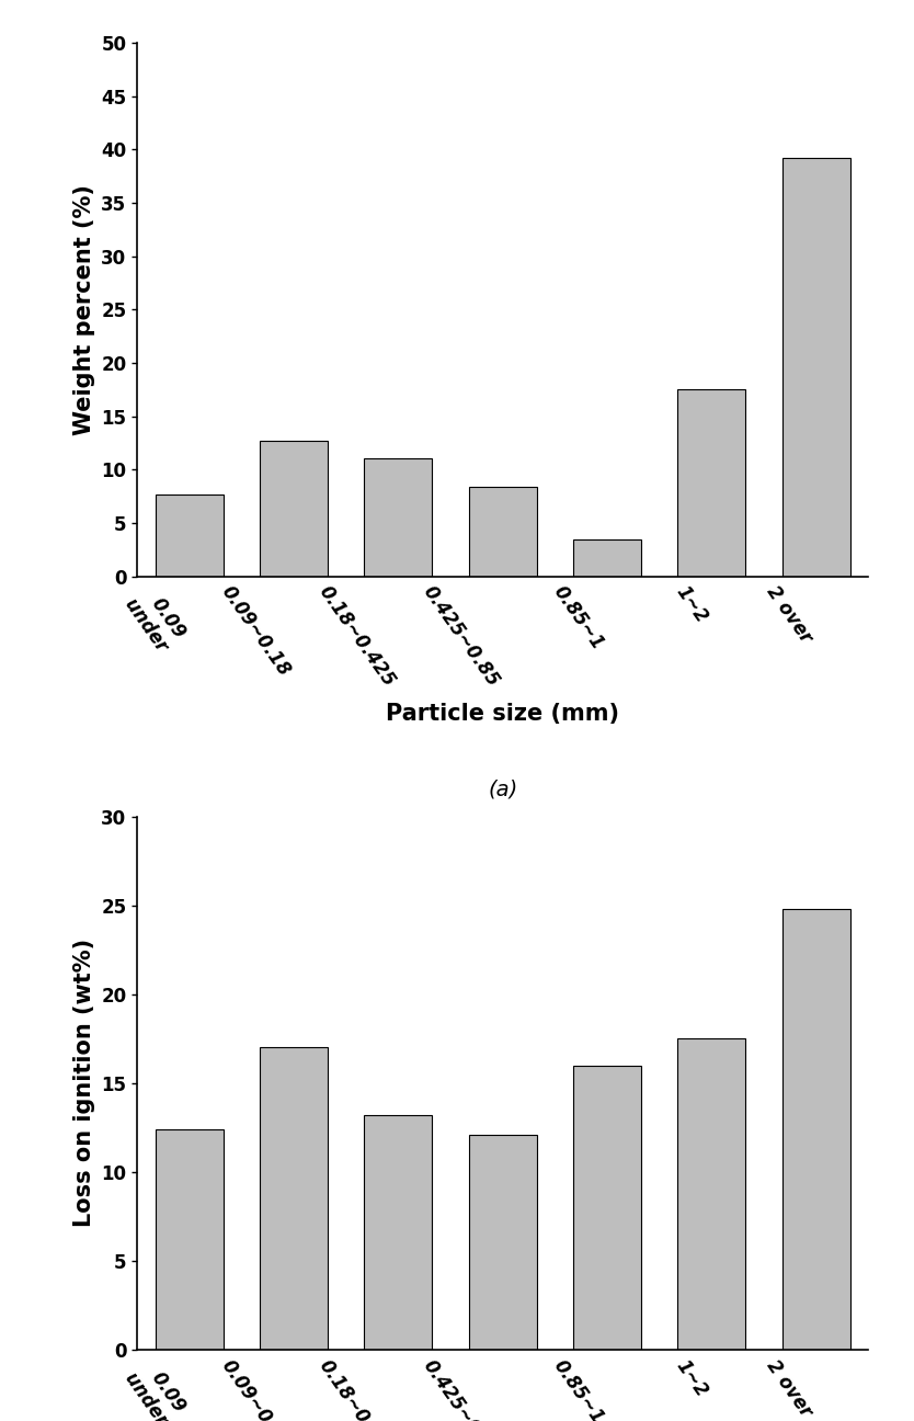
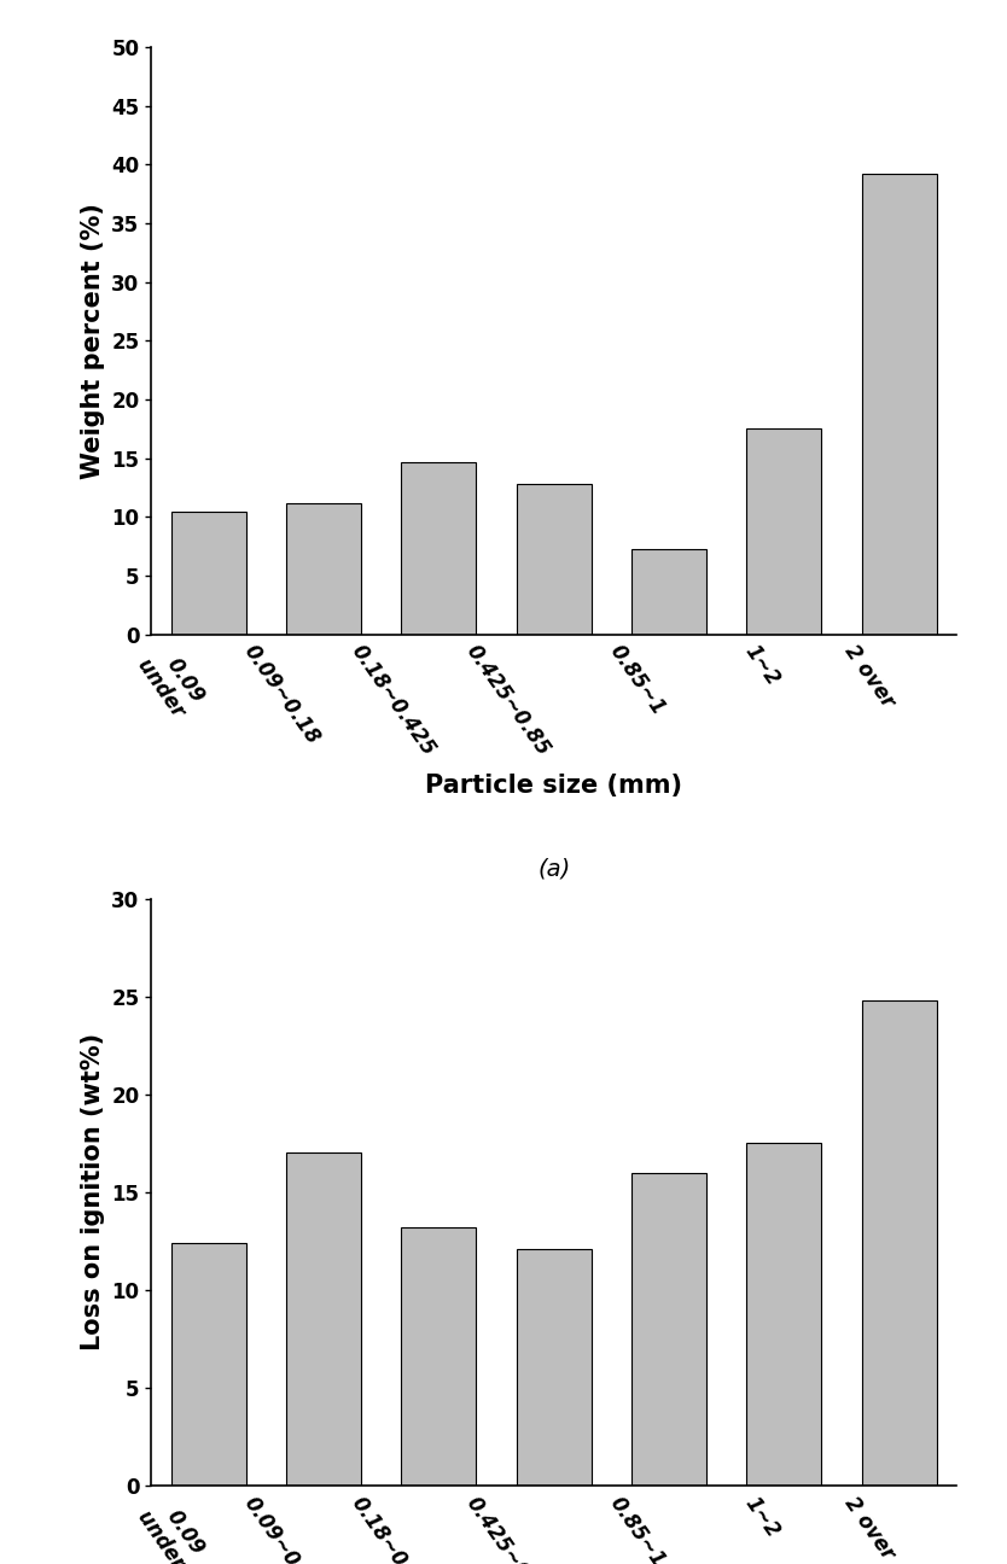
0.09 under: 7.7 -> 10.4
0.09~0.18: 12.7 -> 11.2
0.18~0.425: 11.1 -> 14.6
0.425~0.85: 8.4 -> 12.8
0.85~1: 3.4 -> 7.2
